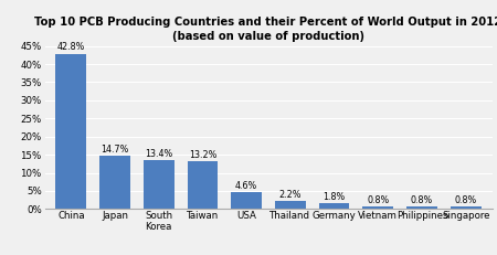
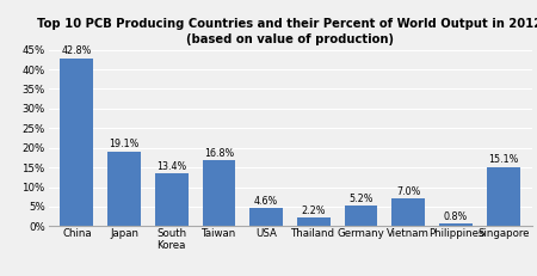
Japan: 14.7% -> 19.1%
Taiwan: 13.2% -> 16.8%
Germany: 1.8% -> 5.2%
Vietnam: 0.8% -> 7.0%
Singapore: 0.8% -> 15.1%
